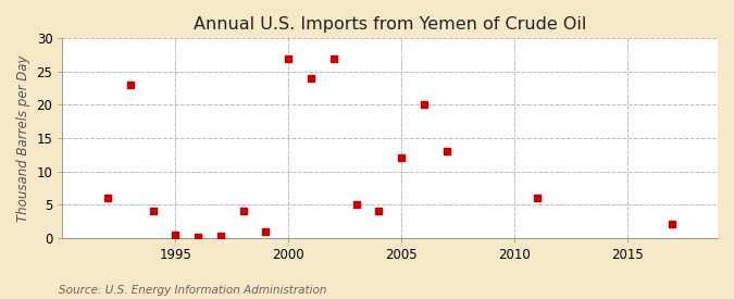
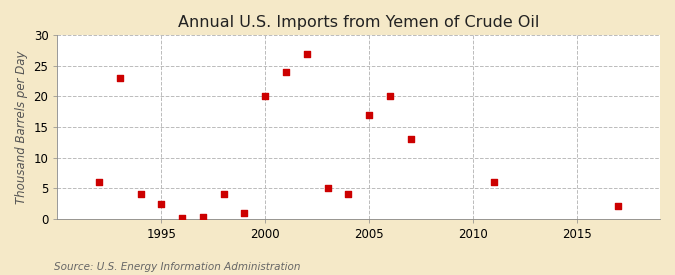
1995: 0.4 -> 2.4
2000: 27.0 -> 20.0
2005: 12.0 -> 17.0
